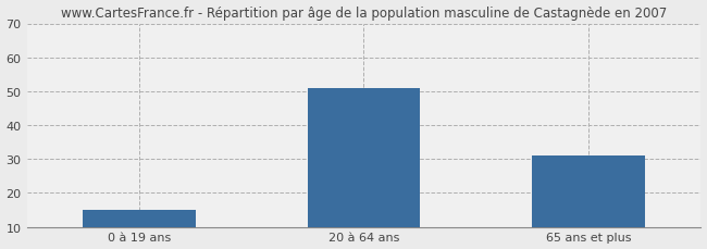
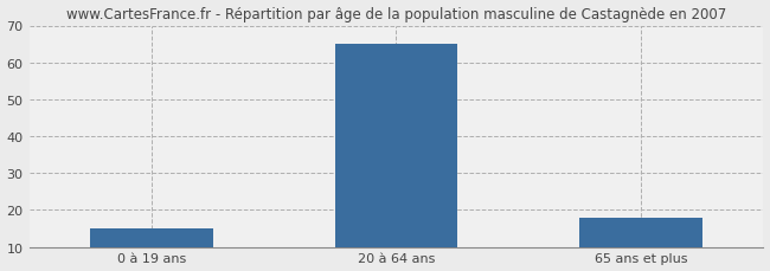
20 à 64 ans: 51 -> 65
65 ans et plus: 31 -> 18
